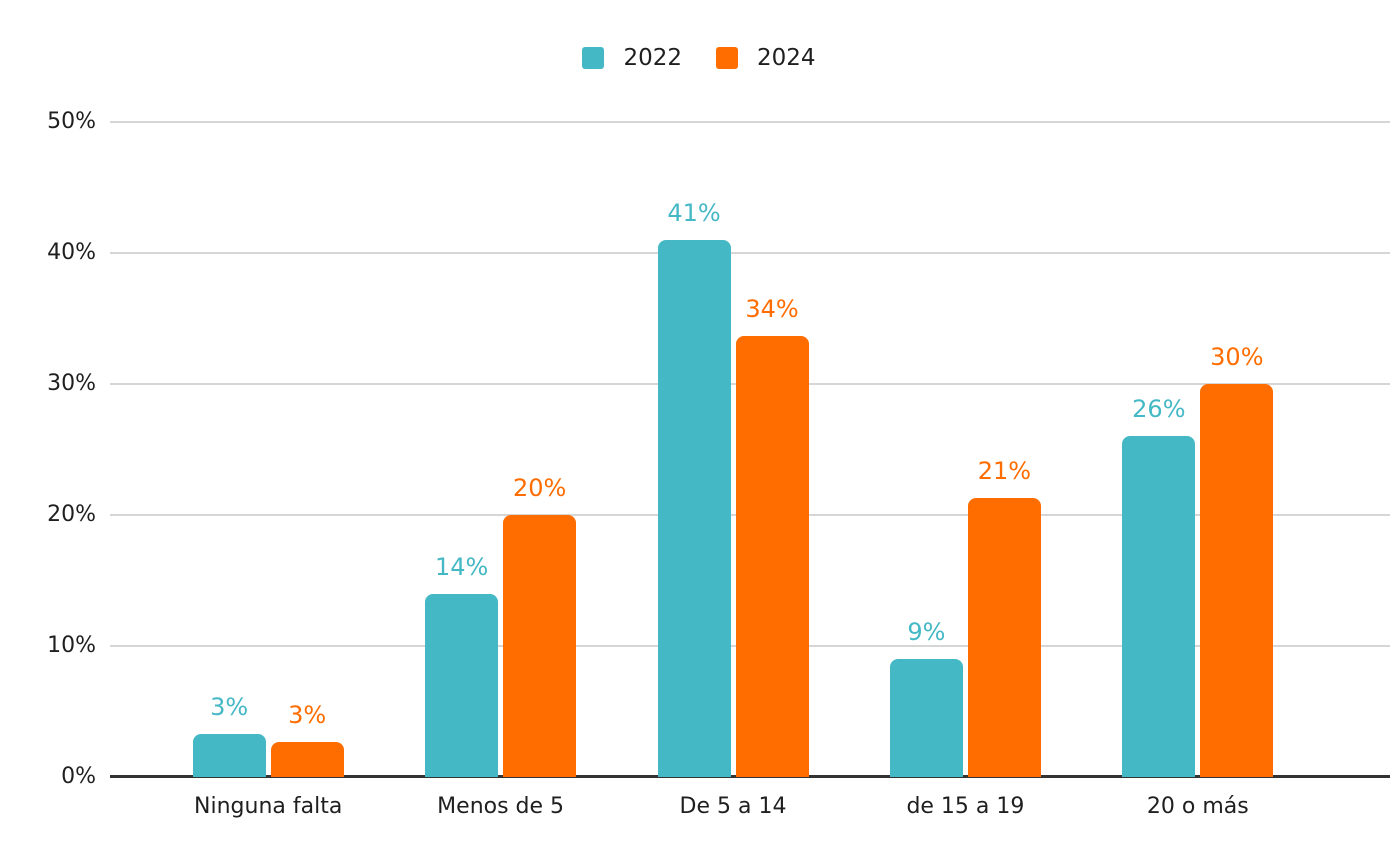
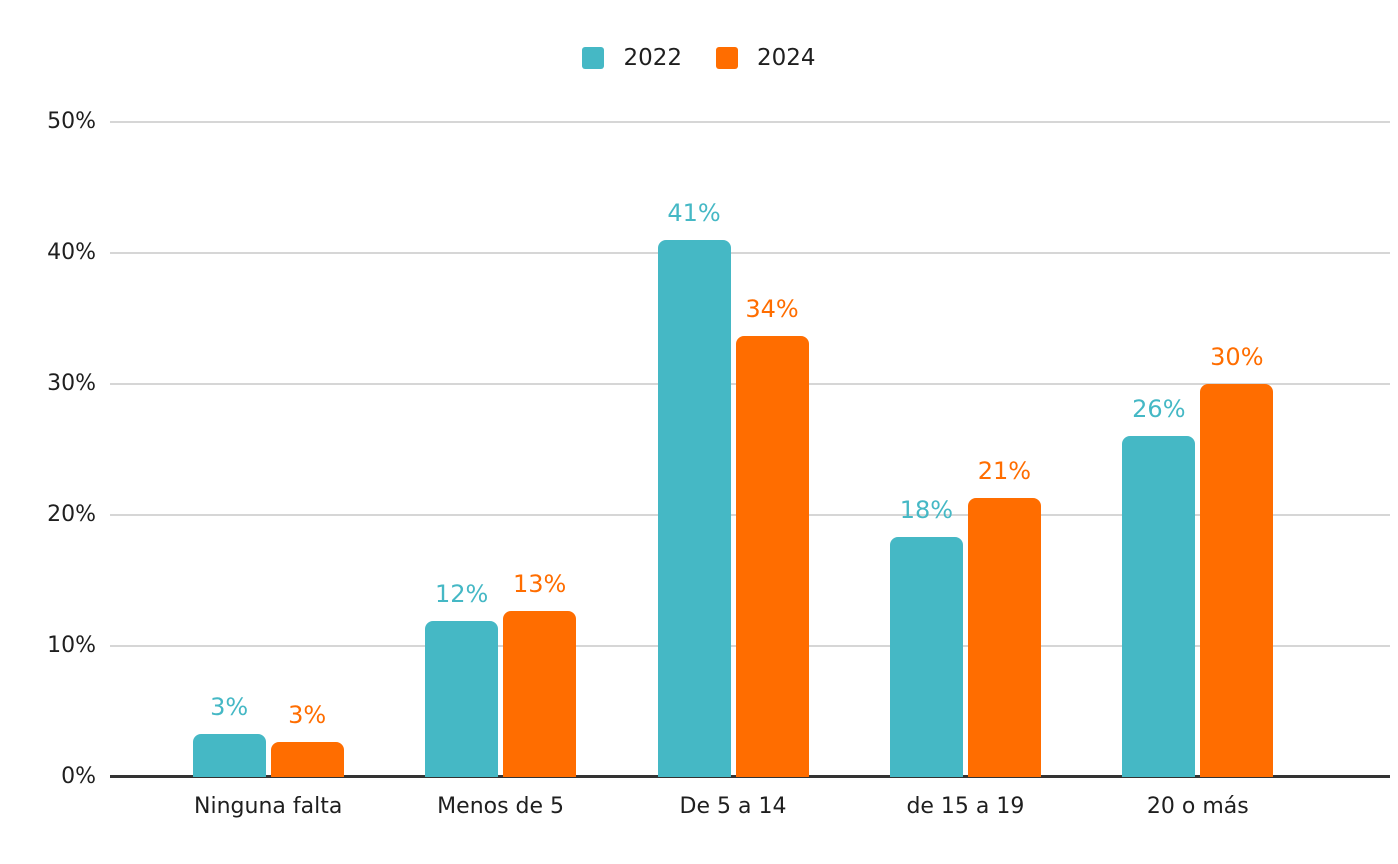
2022/Menos de 5: 14% -> 12%
2024/Menos de 5: 20% -> 13%
2022/de 15 a 19: 9% -> 18%
